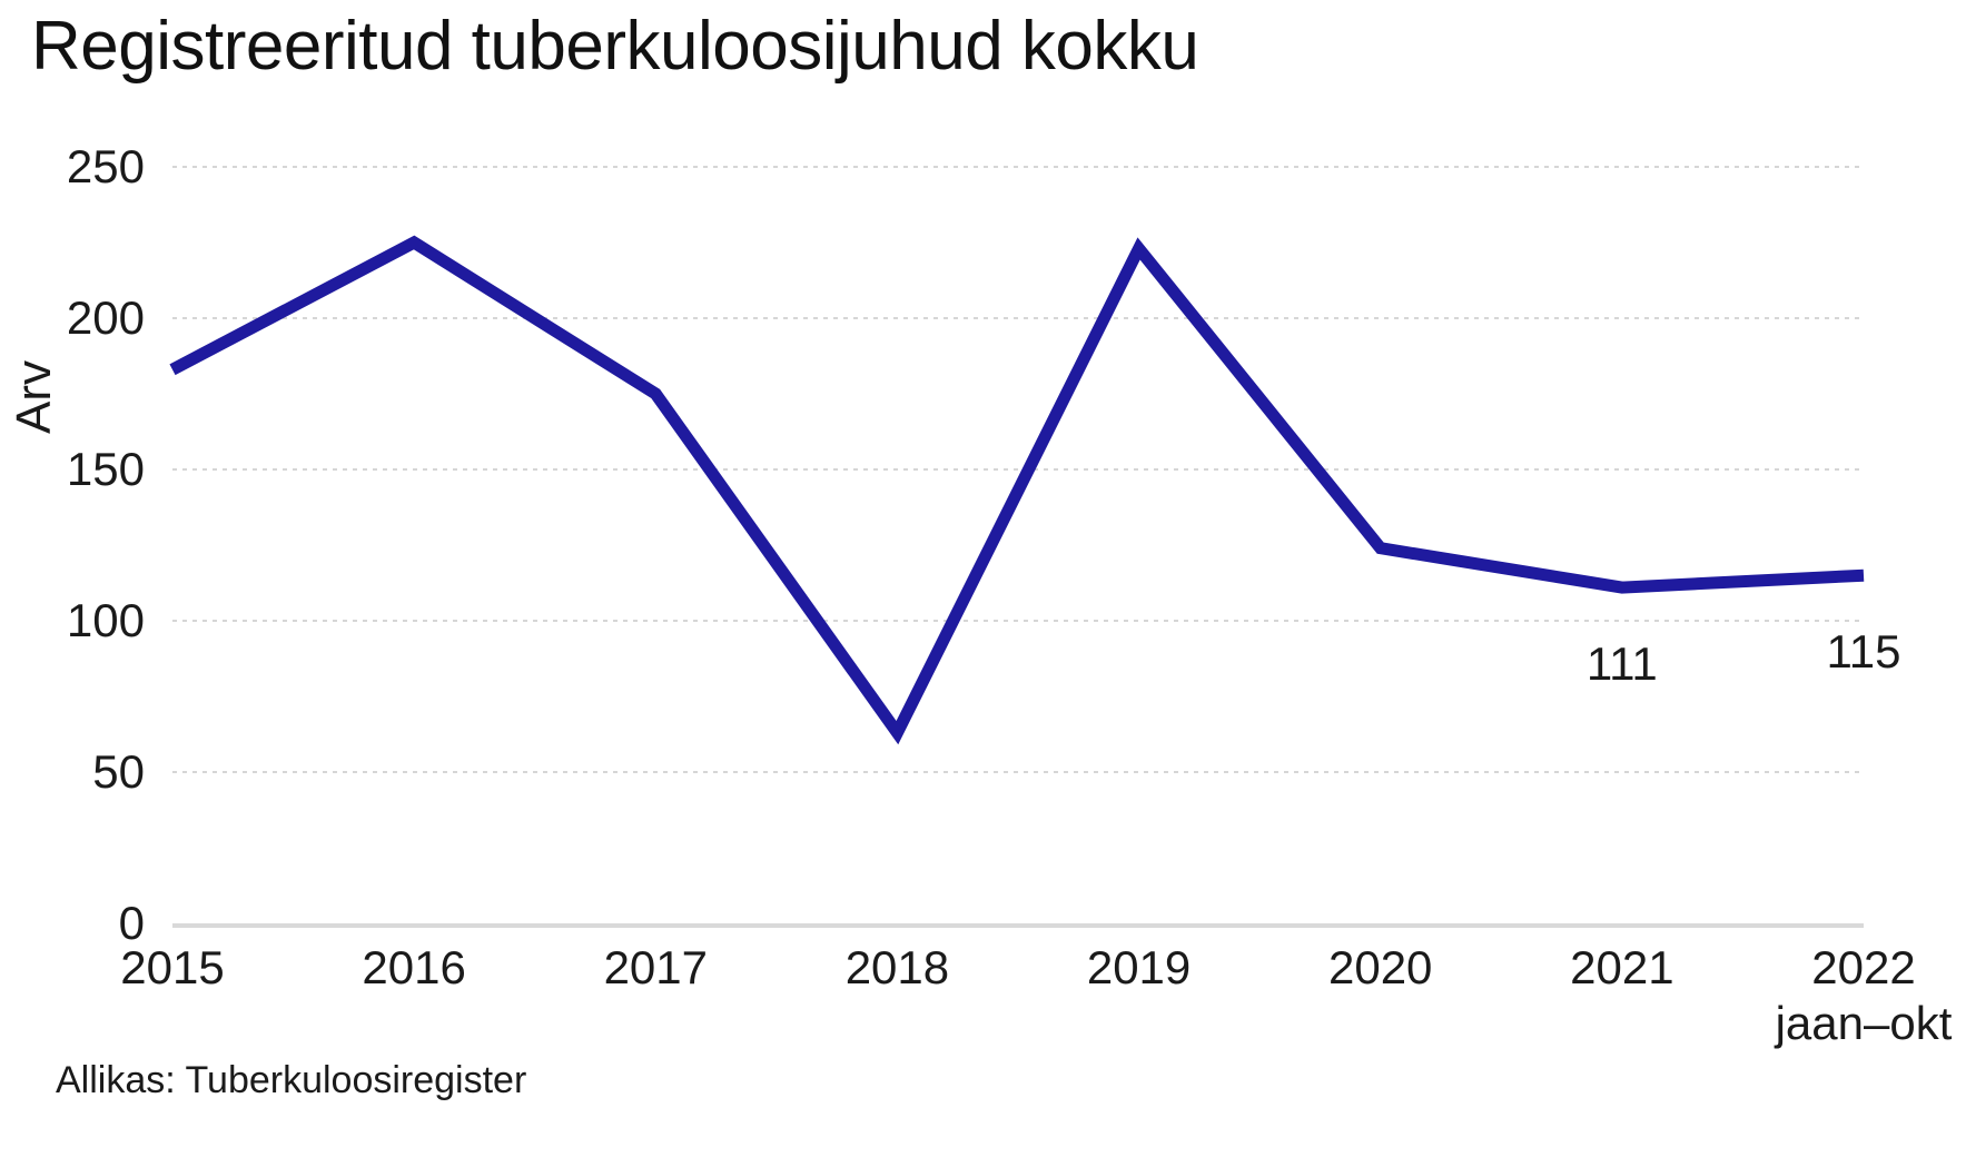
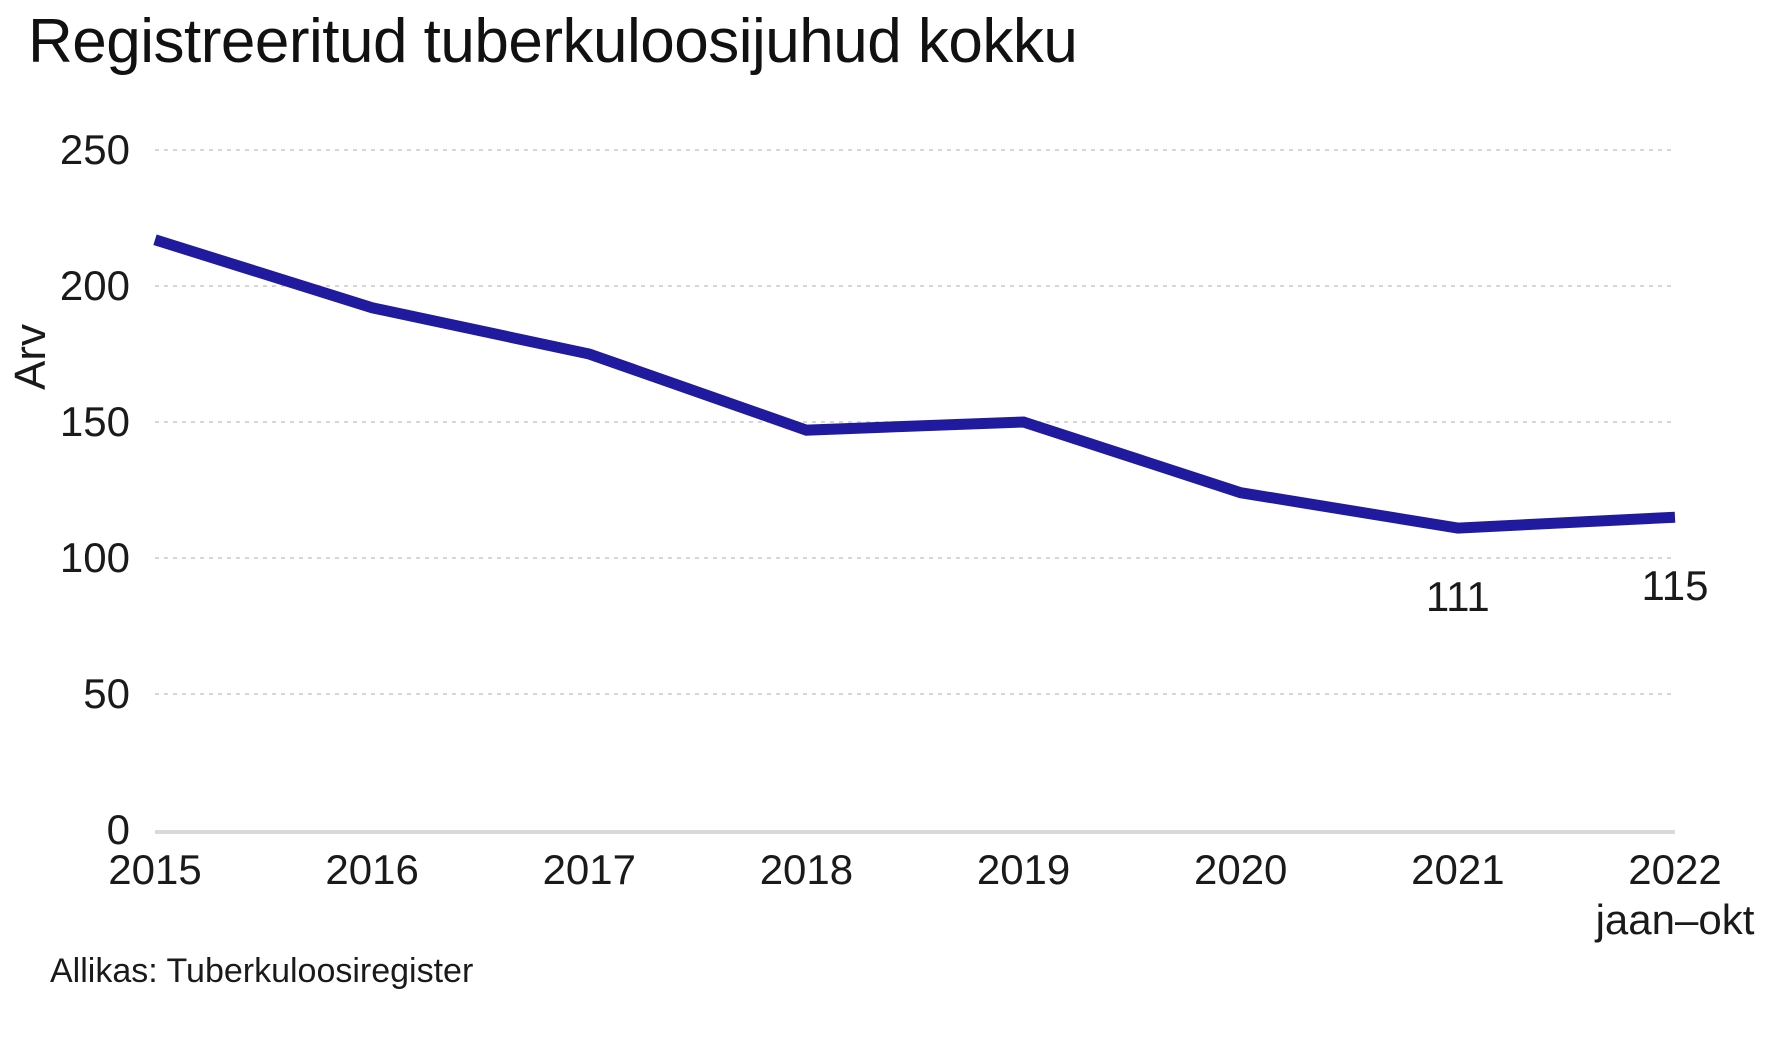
2015: 183 -> 217
2016: 225 -> 192
2018: 63 -> 147
2019: 223 -> 150
